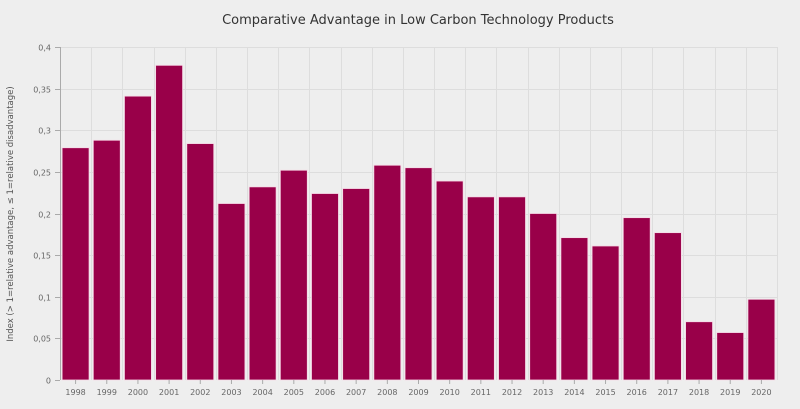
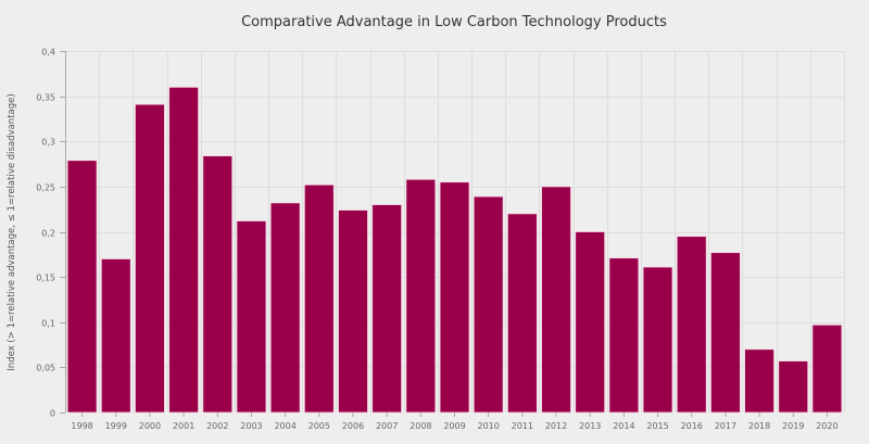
1999: 0,29 -> 0,17
2001: 0,38 -> 0,36
2012: 0,22 -> 0,25
